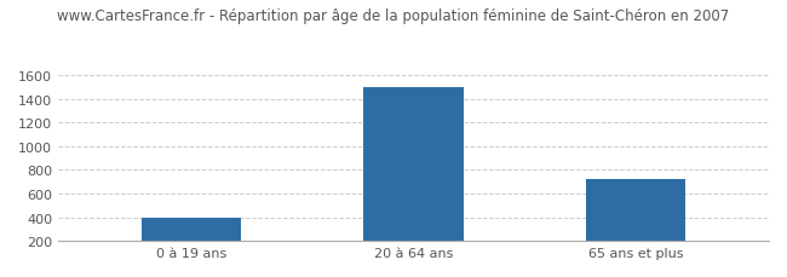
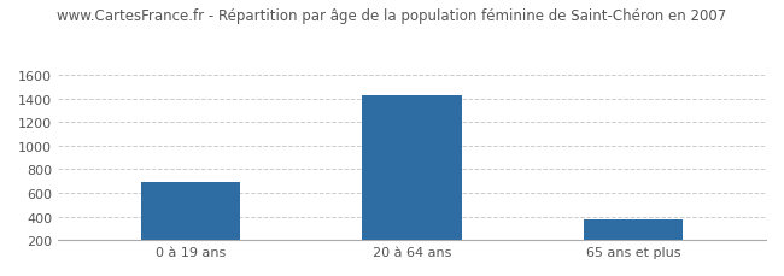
0 à 19 ans: 400 -> 690
20 à 64 ans: 1500 -> 1430
65 ans et plus: 720 -> 380
